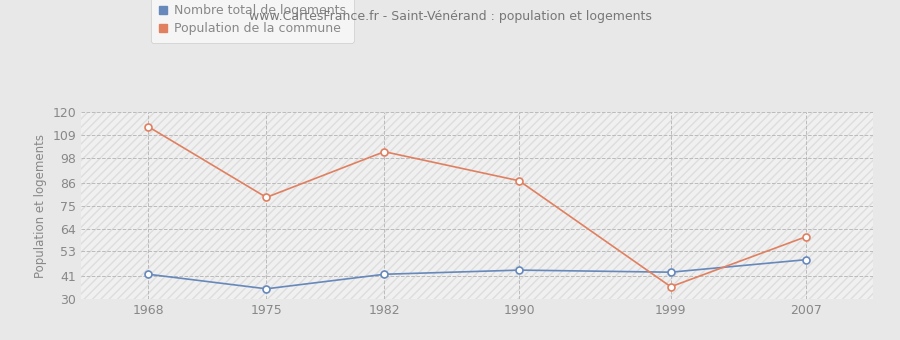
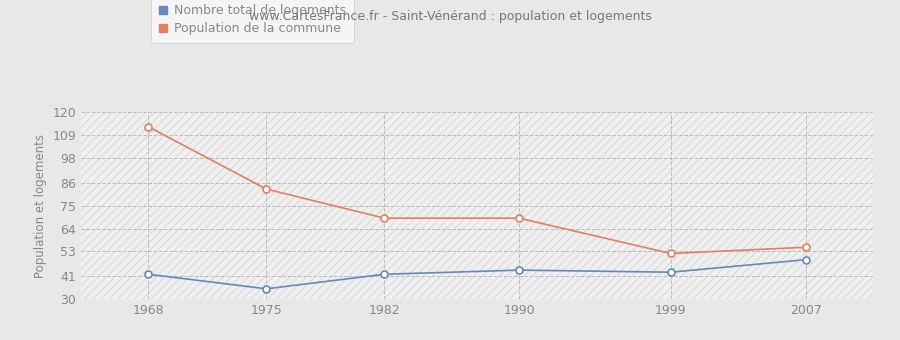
Population de la commune/1975: 79 -> 83
Population de la commune/1982: 101 -> 69
Population de la commune/1990: 87 -> 69
Population de la commune/1999: 36 -> 52
Population de la commune/2007: 60 -> 55
